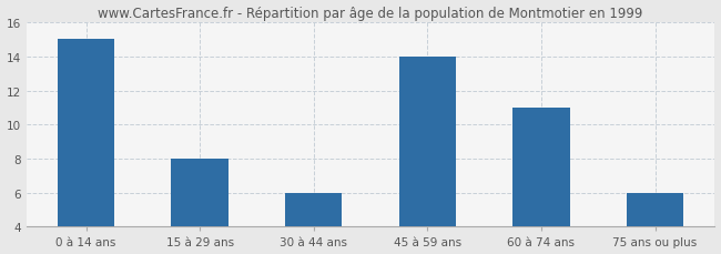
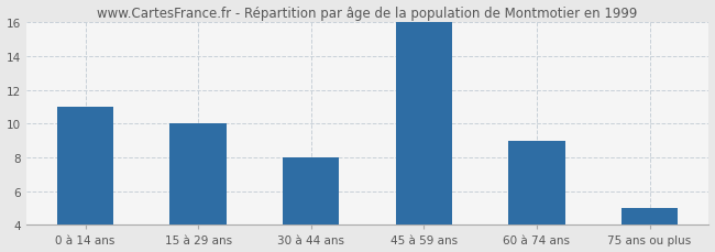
0 à 14 ans: 15 -> 11
15 à 29 ans: 8 -> 10
30 à 44 ans: 6 -> 8
45 à 59 ans: 14 -> 16
60 à 74 ans: 11 -> 9
75 ans ou plus: 6 -> 5
